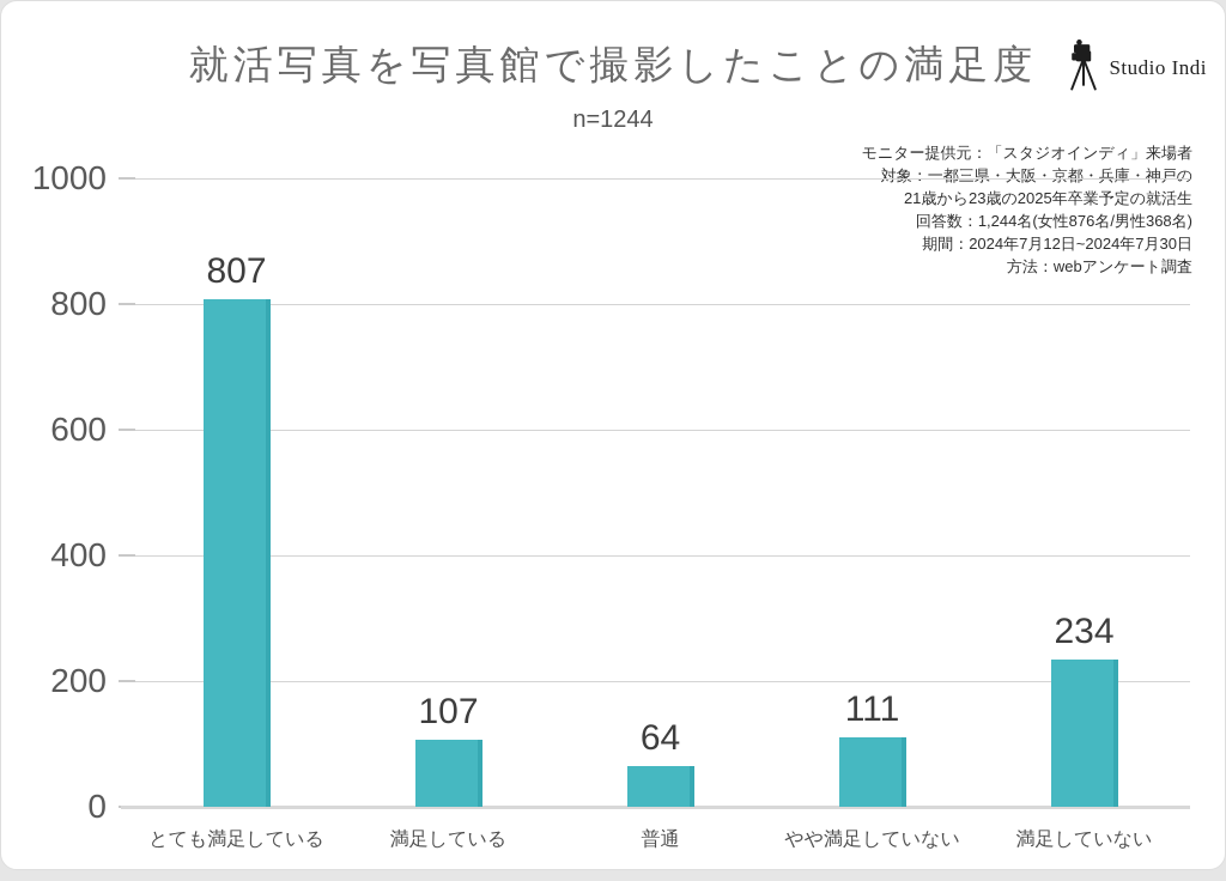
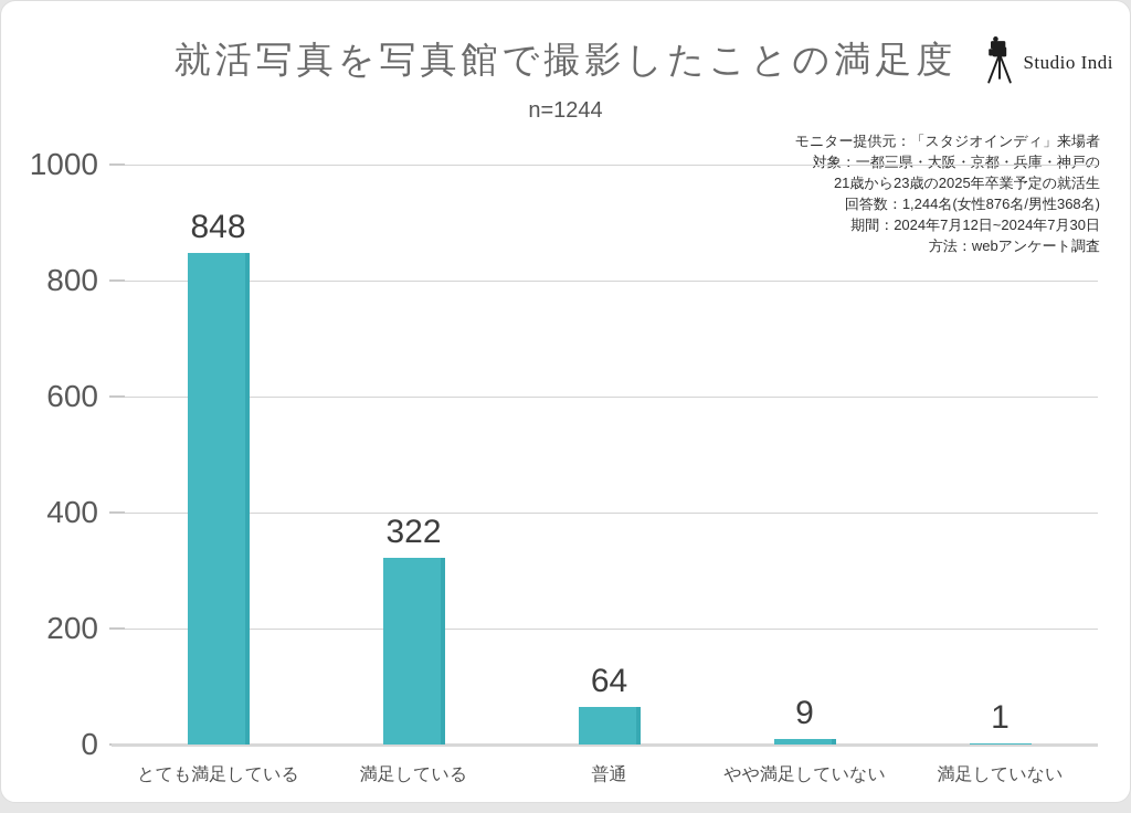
とても満足している: 807 -> 848
満足している: 107 -> 322
やや満足していない: 111 -> 9
満足していない: 234 -> 1
